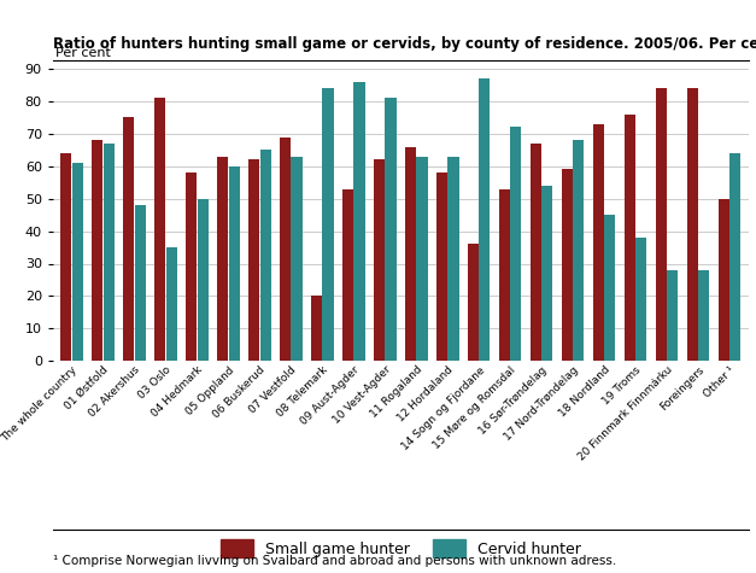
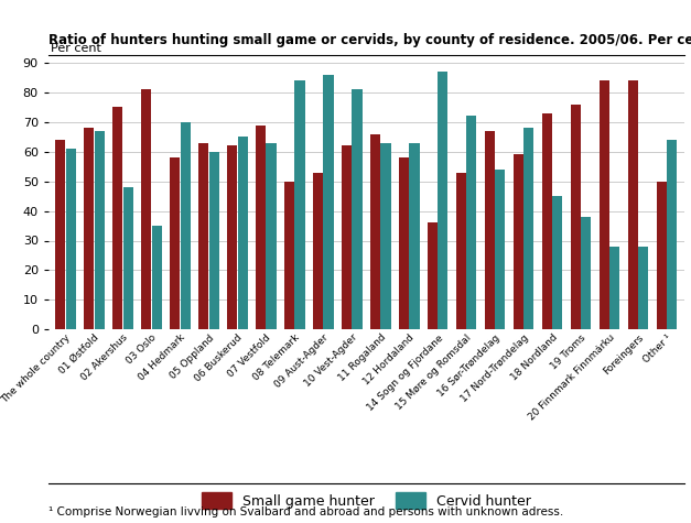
Cervid hunter/04 Hedmark: 50 -> 70
Small game hunter/08 Telemark: 20 -> 50
